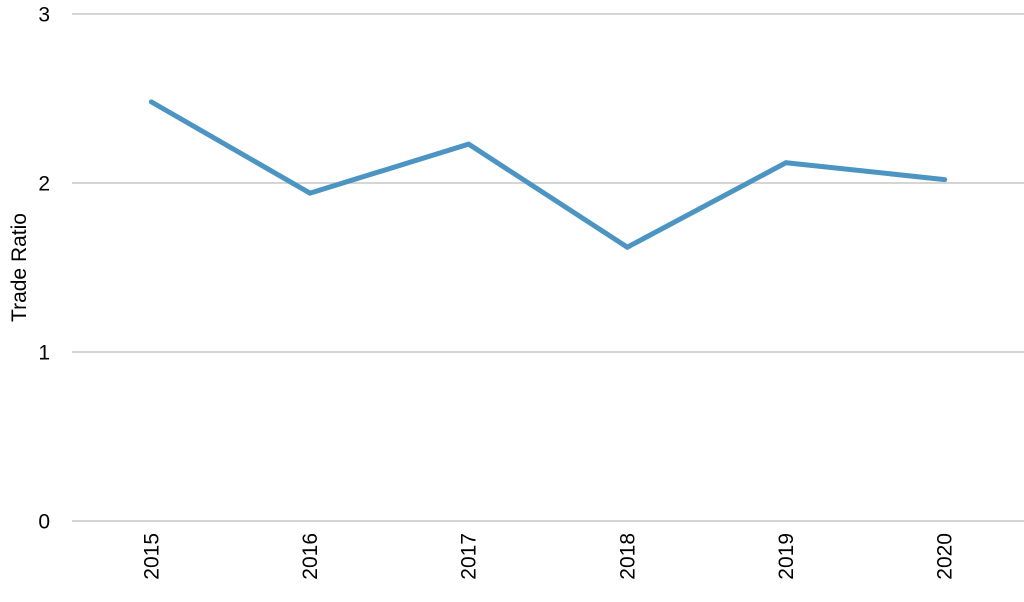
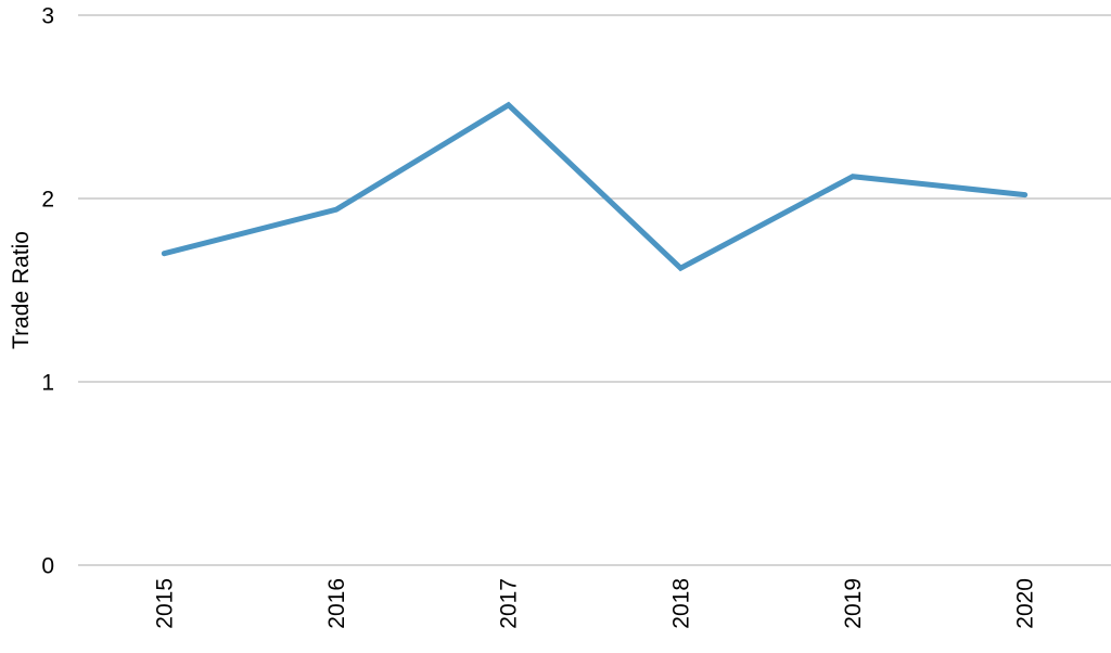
2015: 2.48 -> 1.70
2017: 2.23 -> 2.51
